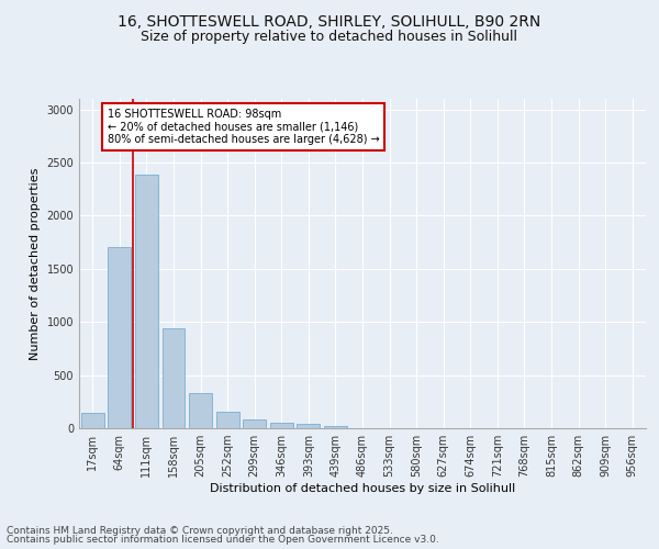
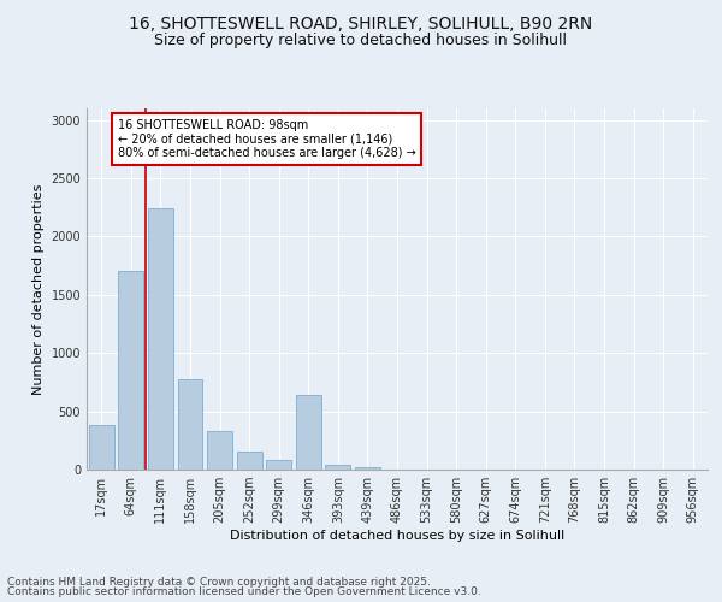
17sqm: 140 -> 380
111sqm: 2390 -> 2240
158sqm: 940 -> 780
346sqm: 60 -> 640
